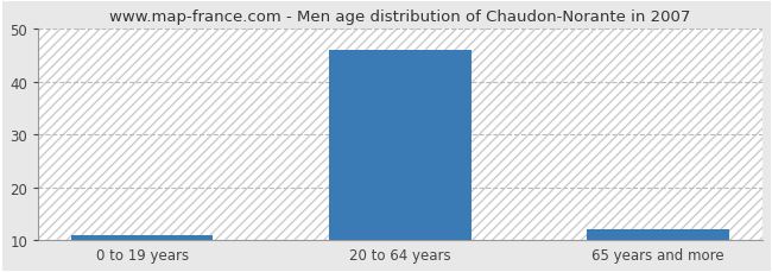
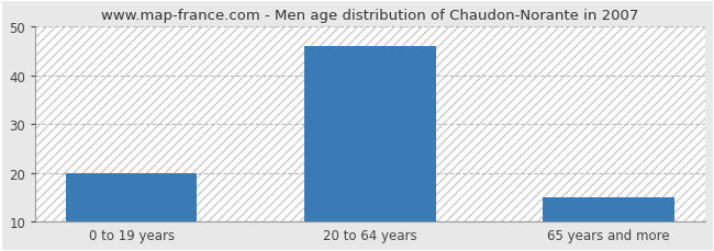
0 to 19 years: 11 -> 20
65 years and more: 12 -> 15
